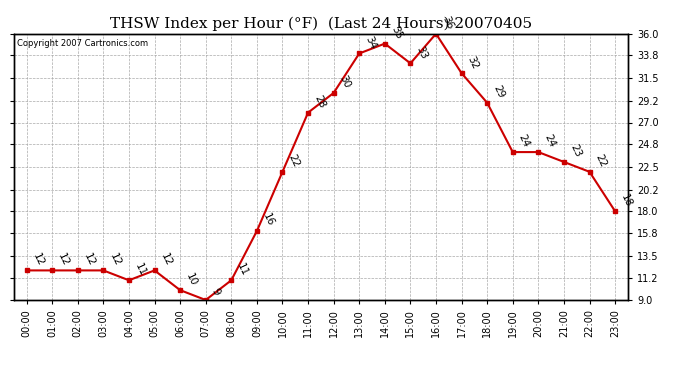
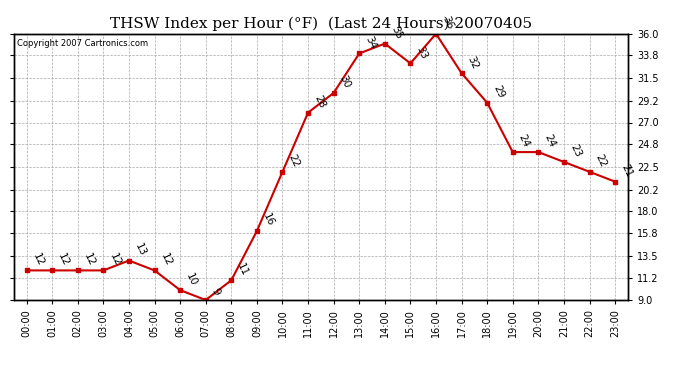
04:00: 11 -> 13
23:00: 18 -> 21
